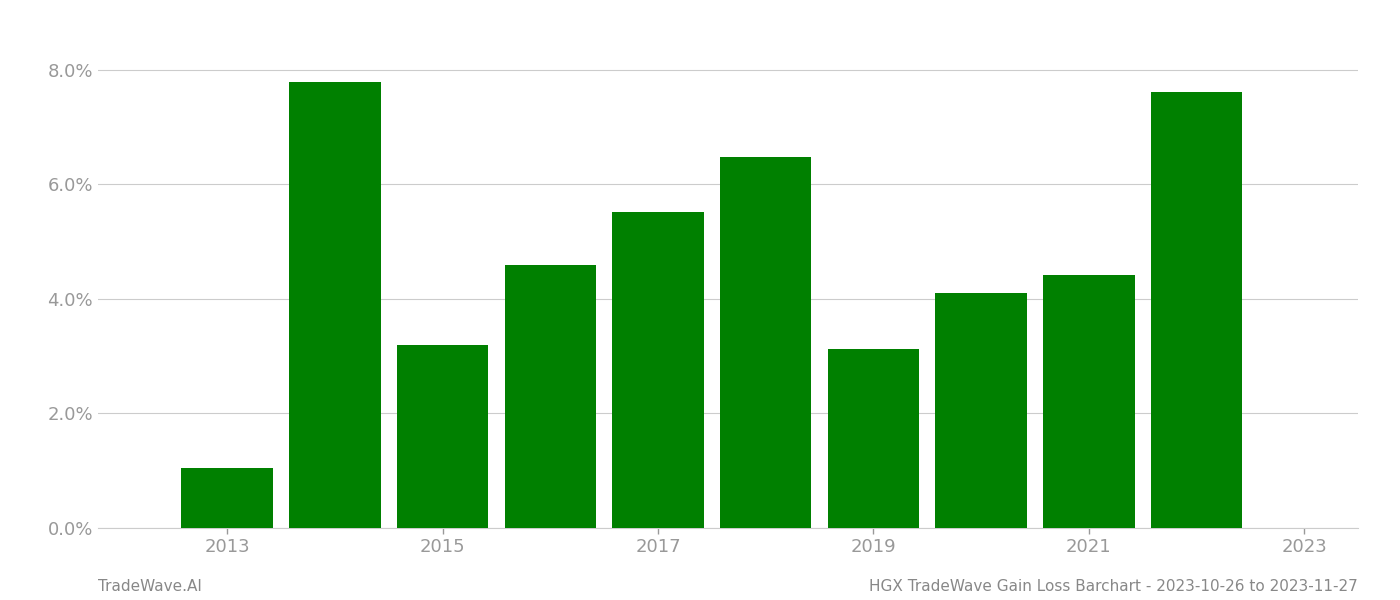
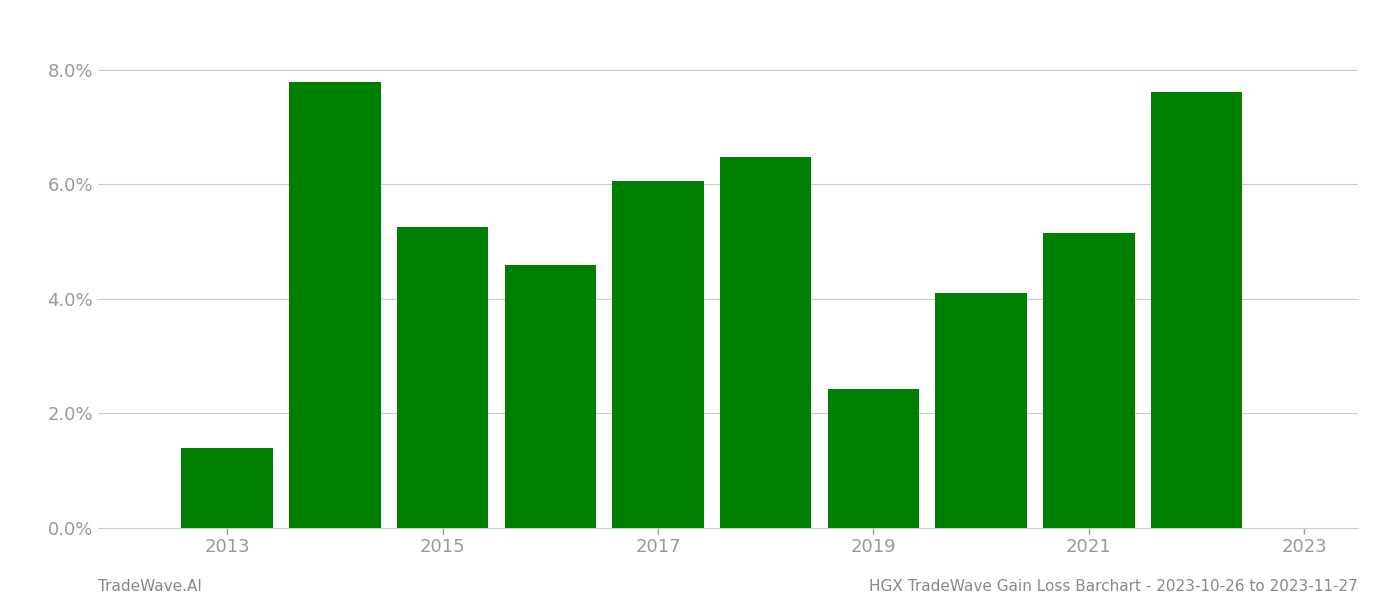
2013: 1.04% -> 1.40%
2015: 3.20% -> 5.25%
2017: 5.52% -> 6.05%
2019: 3.12% -> 2.42%
2021: 4.42% -> 5.15%
